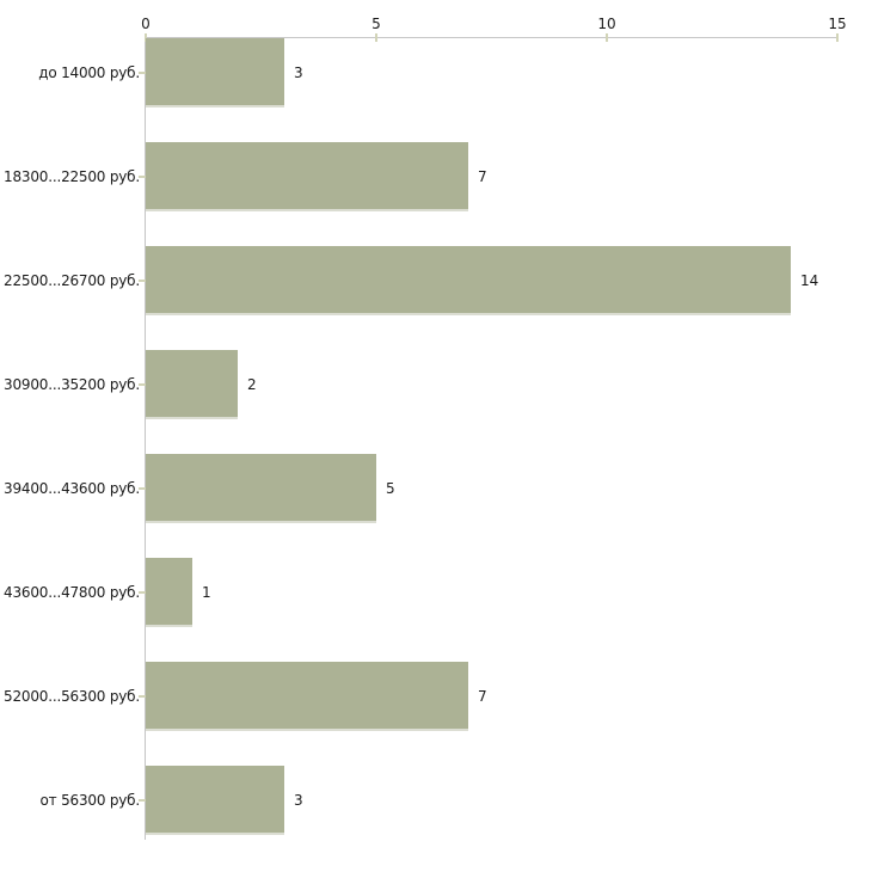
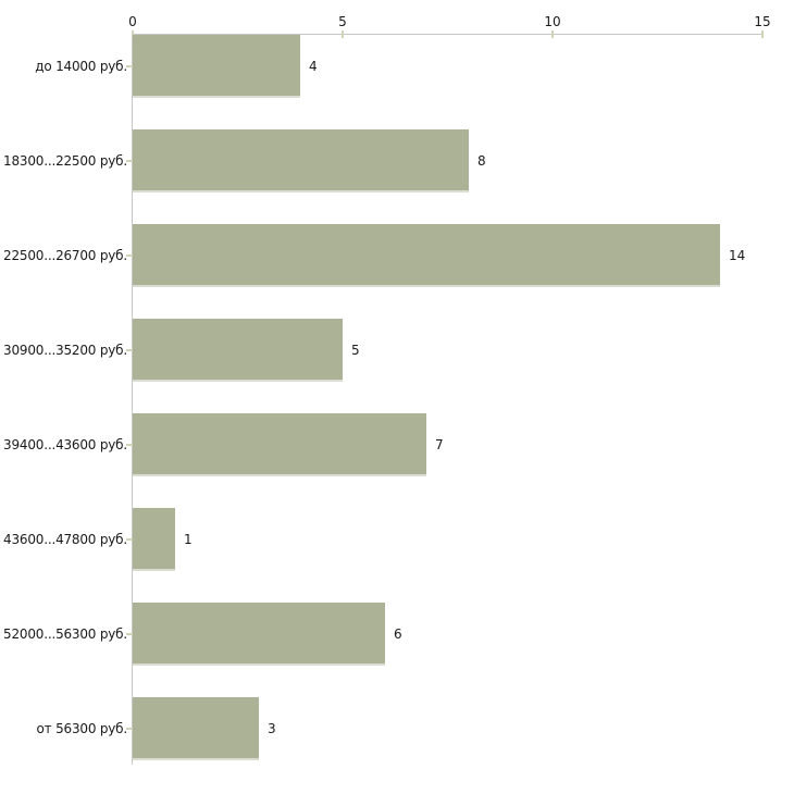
до 14000 руб.: 3 -> 4
18300...22500 руб.: 7 -> 8
30900...35200 руб.: 2 -> 5
39400...43600 руб.: 5 -> 7
52000...56300 руб.: 7 -> 6
